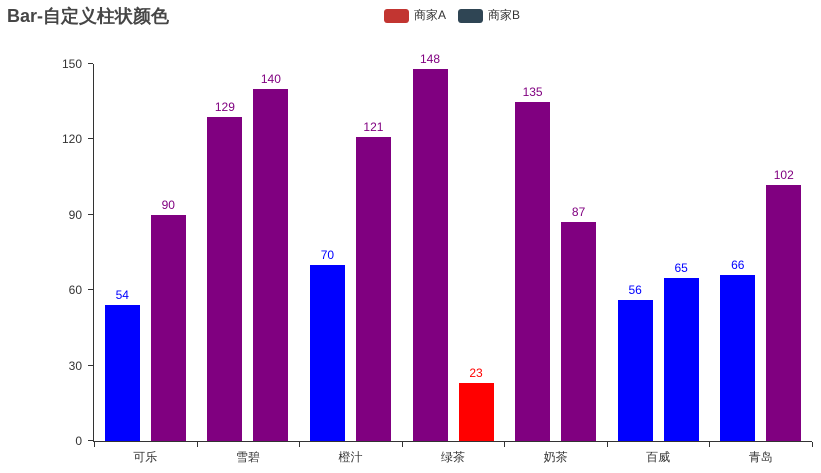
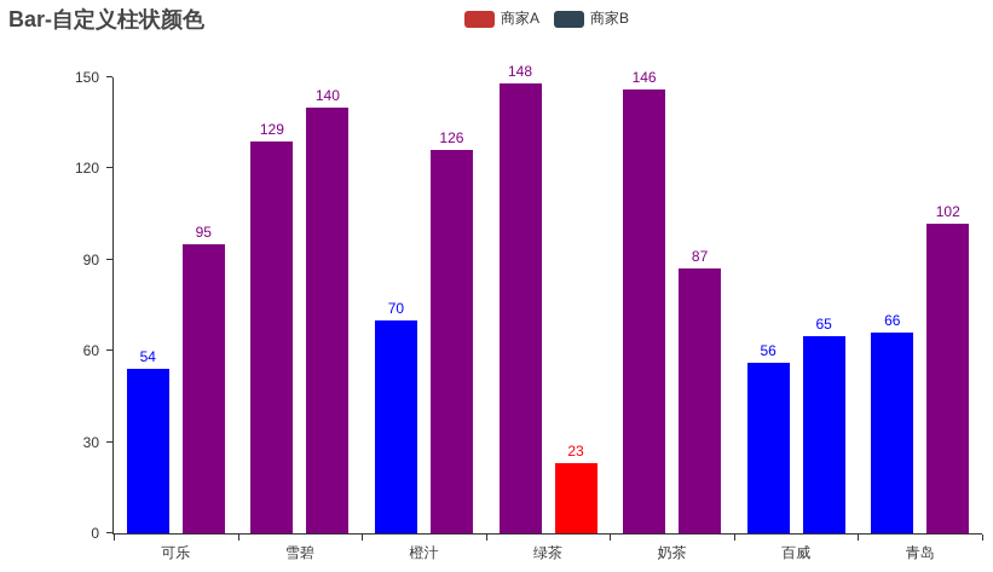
商家B/可乐: 90 -> 95
商家B/橙汁: 121 -> 126
商家A/奶茶: 135 -> 146
